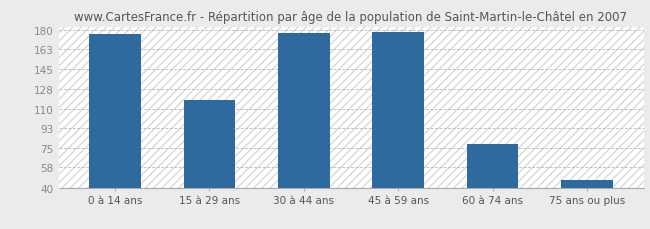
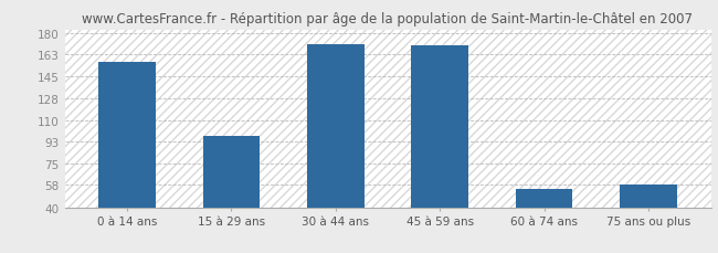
0 à 14 ans: 176 -> 157
15 à 29 ans: 118 -> 97
30 à 44 ans: 177 -> 171
45 à 59 ans: 178 -> 170
60 à 74 ans: 79 -> 55
75 ans ou plus: 47 -> 58
